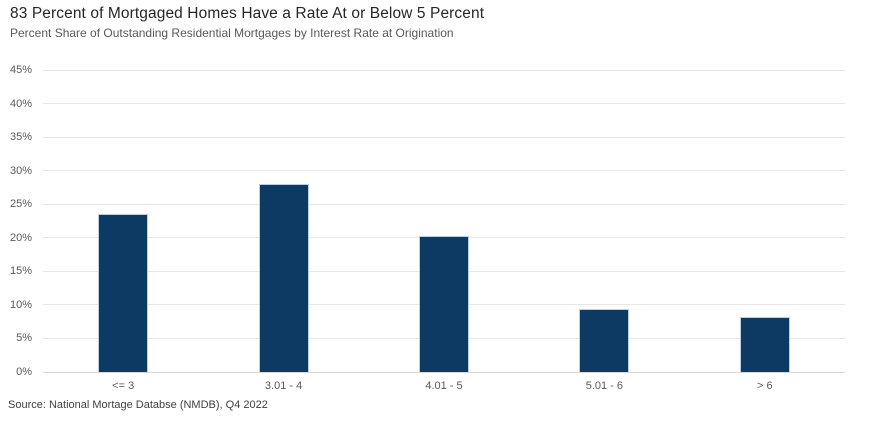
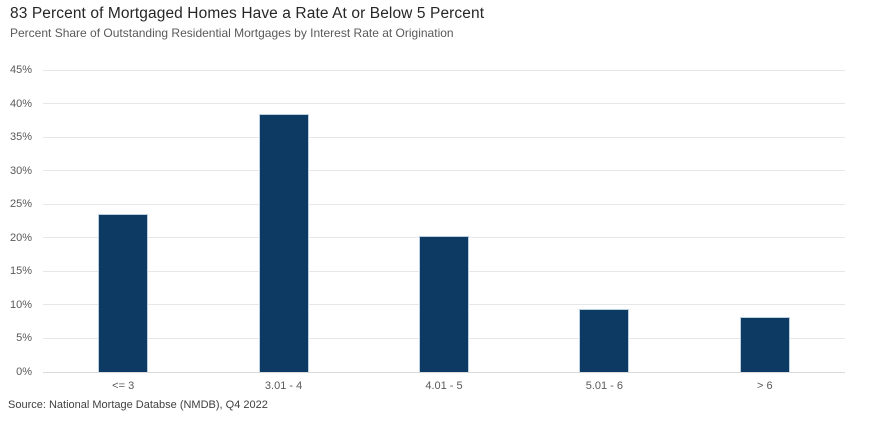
3.01 - 4: 28% -> 38%
